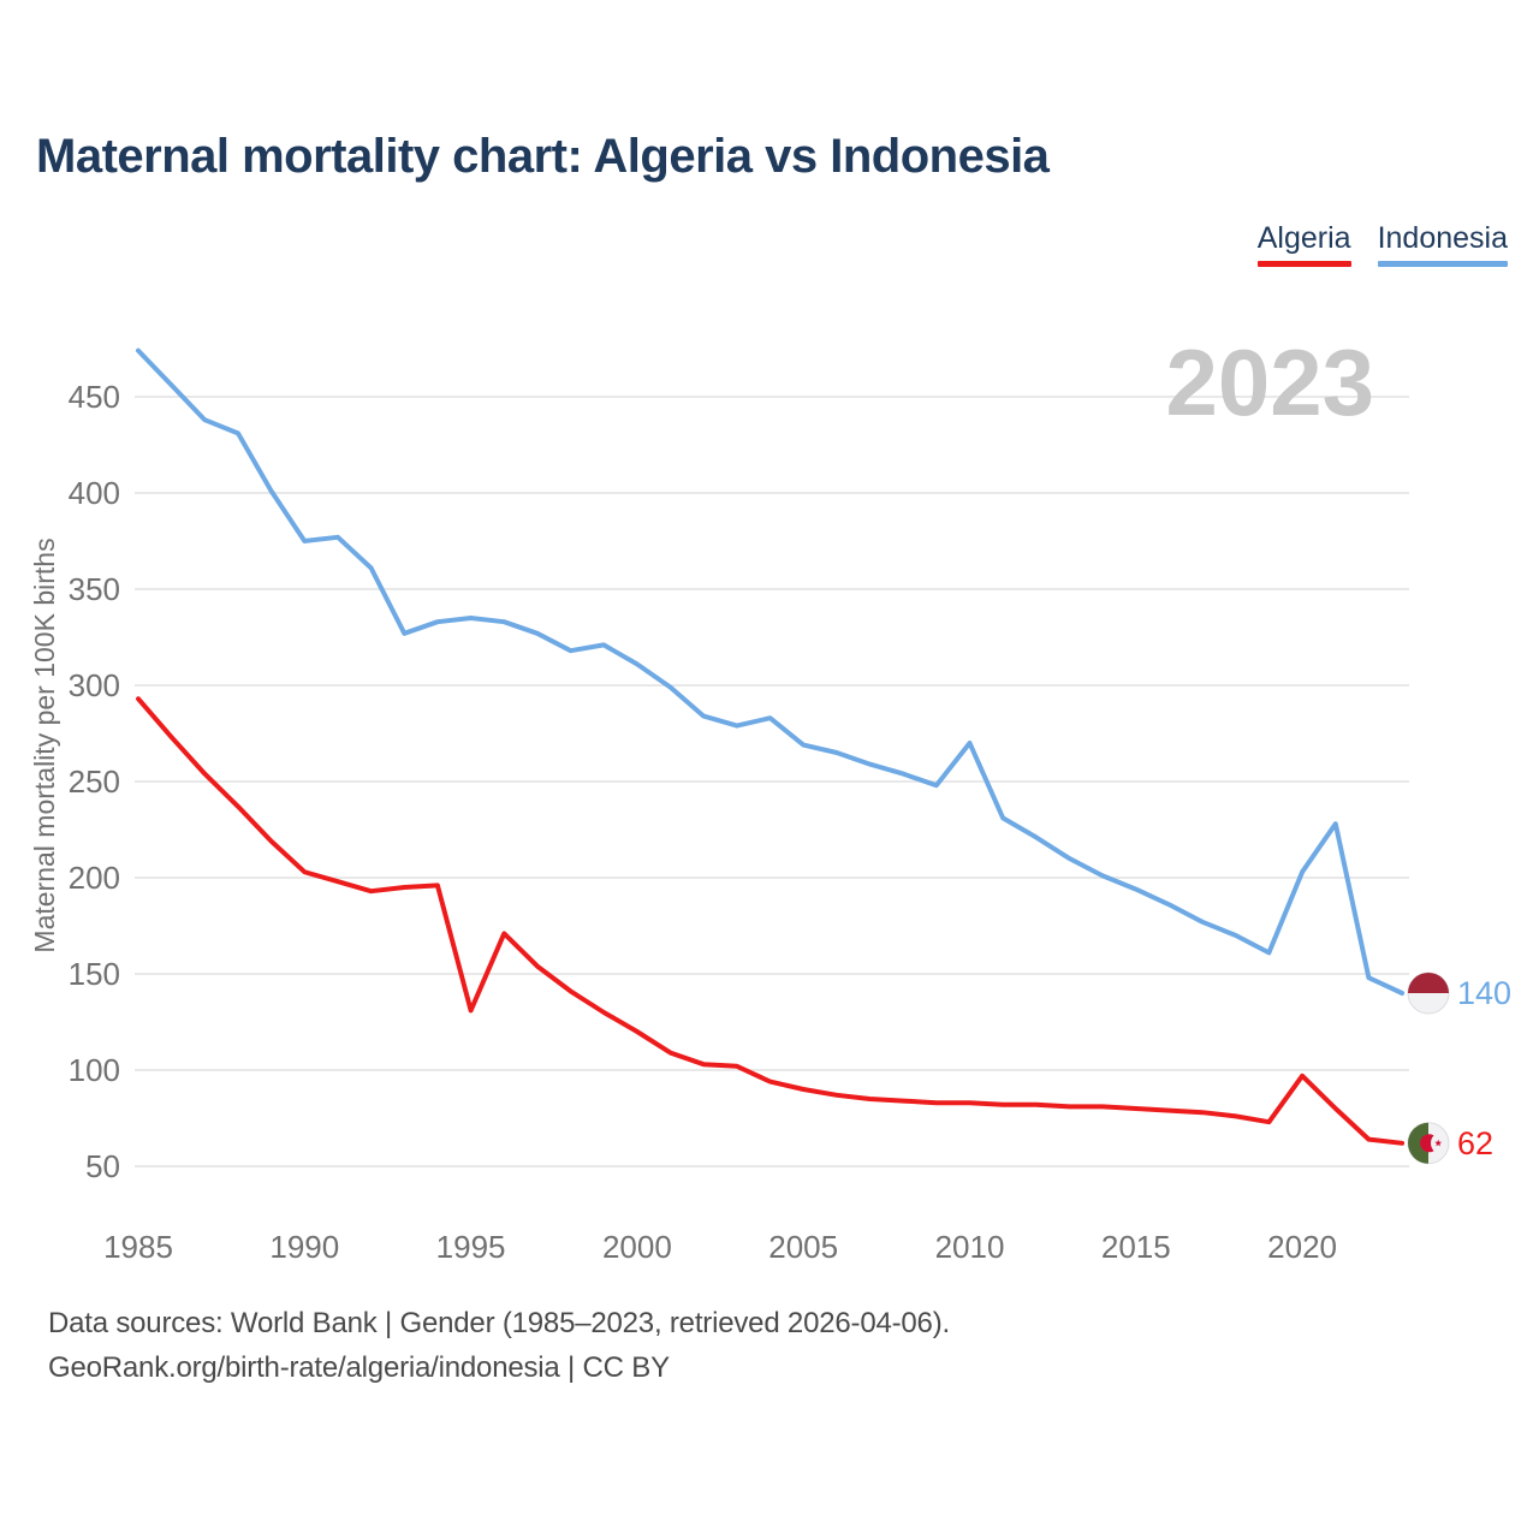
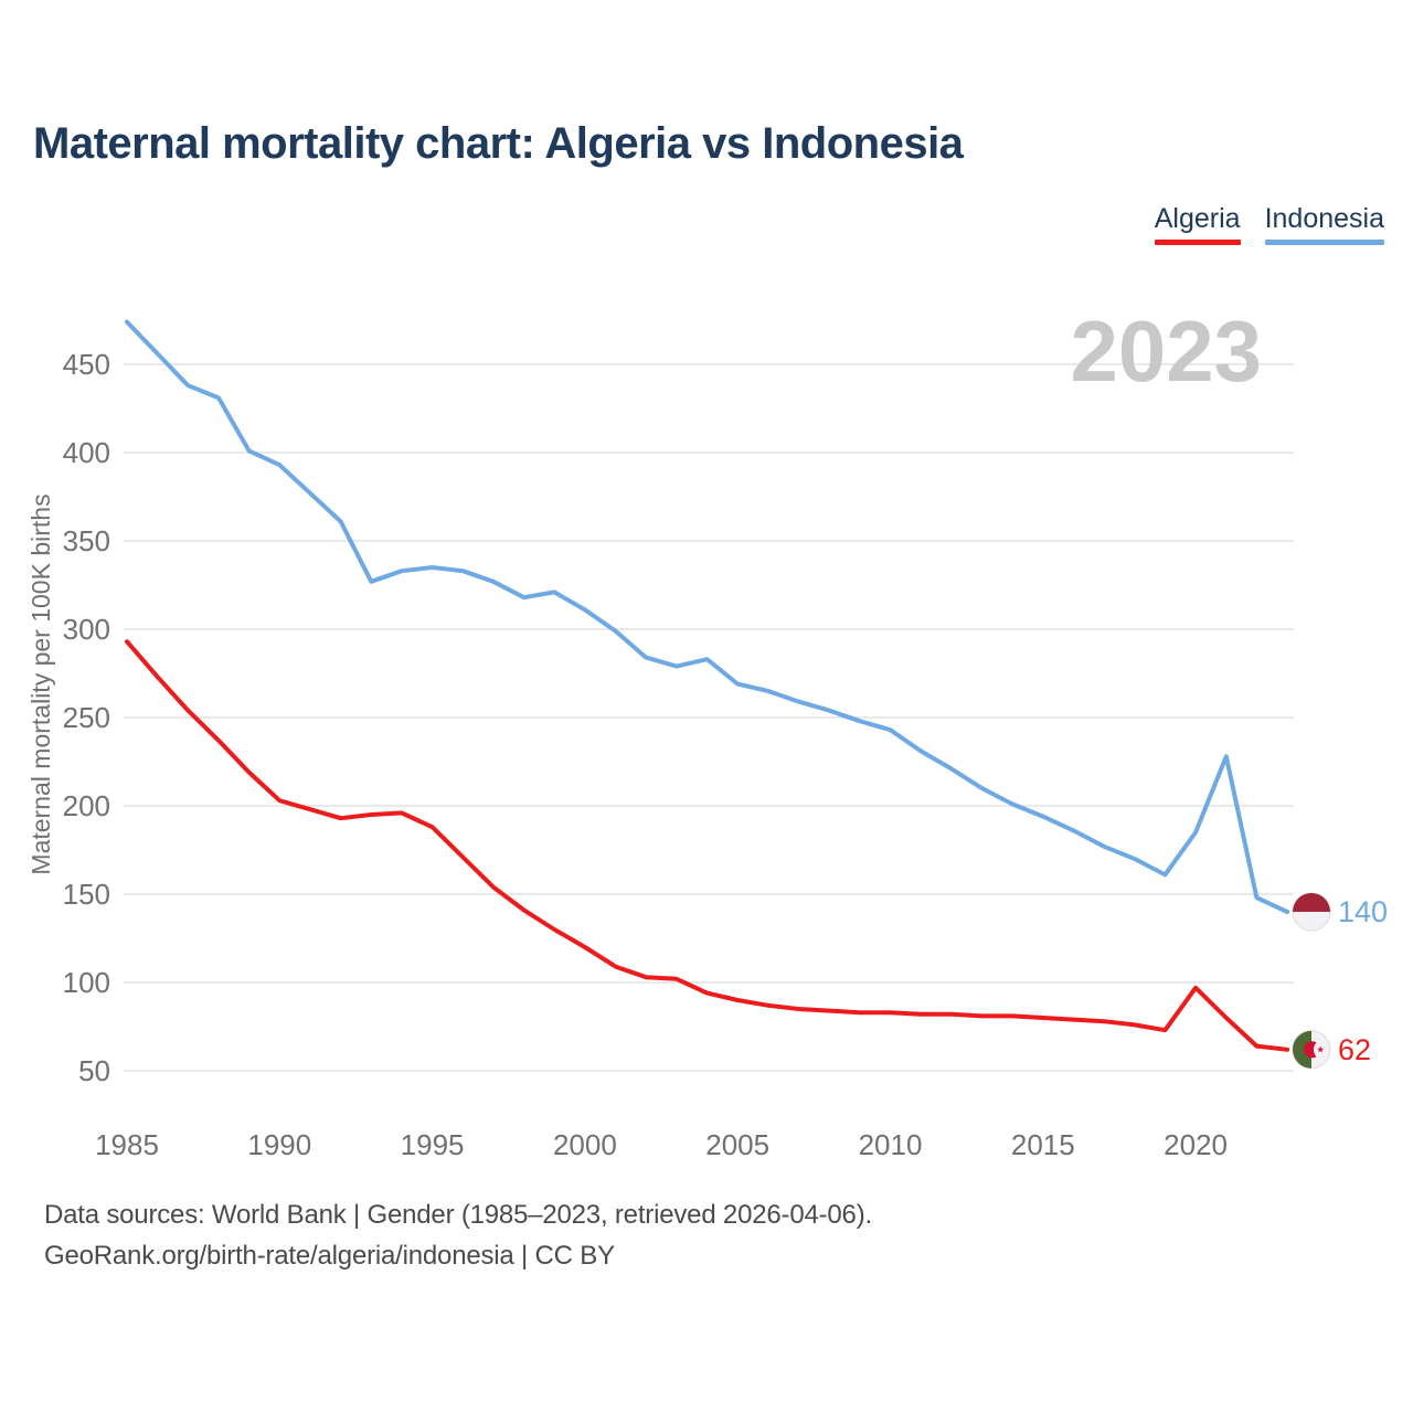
Indonesia/1990: 375 -> 393
Algeria/1995: 131 -> 188
Indonesia/2010: 270 -> 243
Indonesia/2020: 203 -> 185
